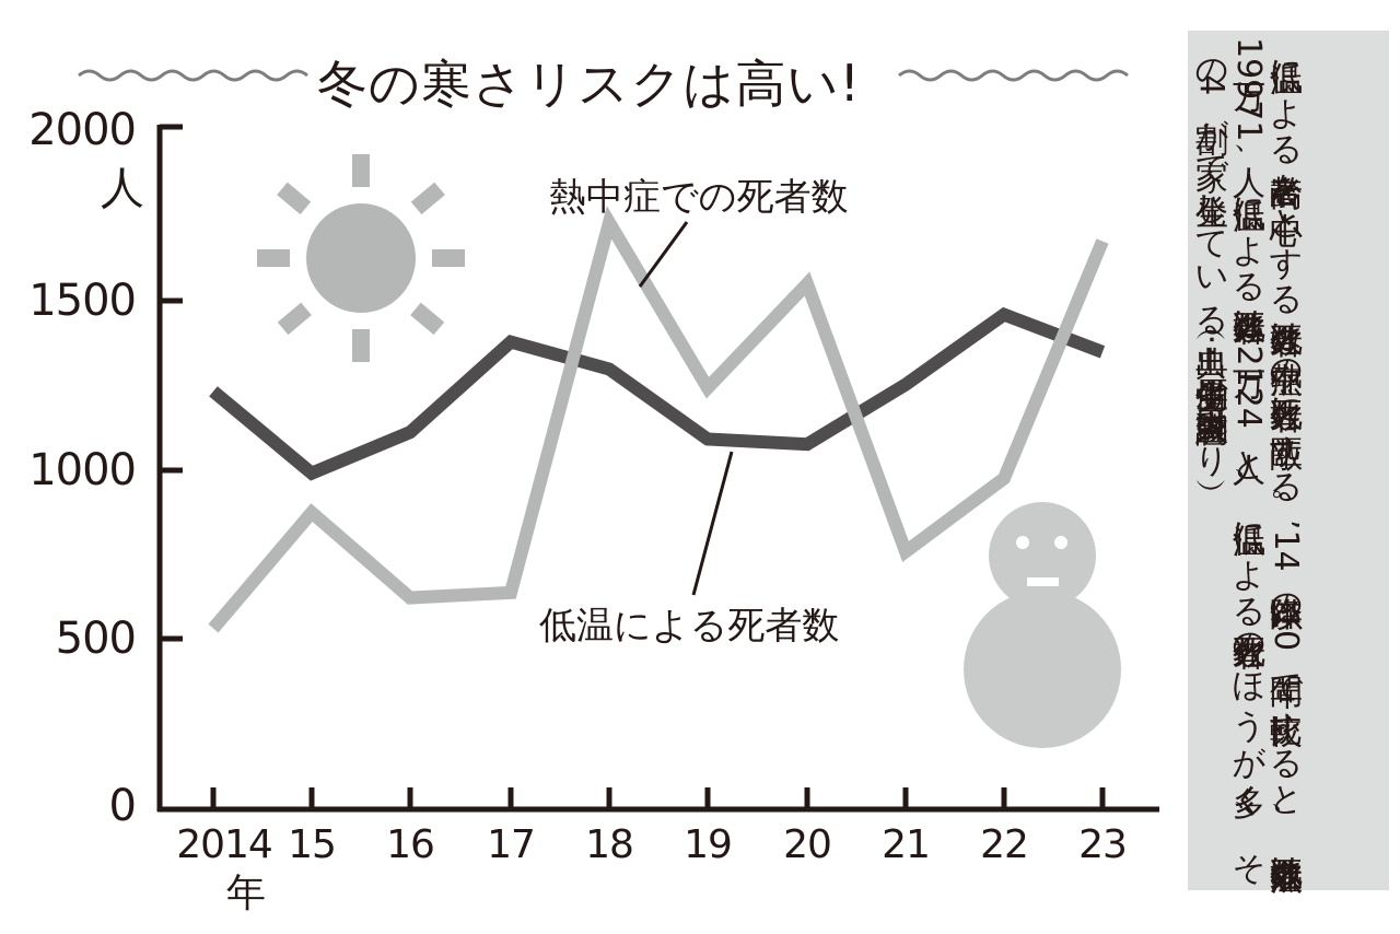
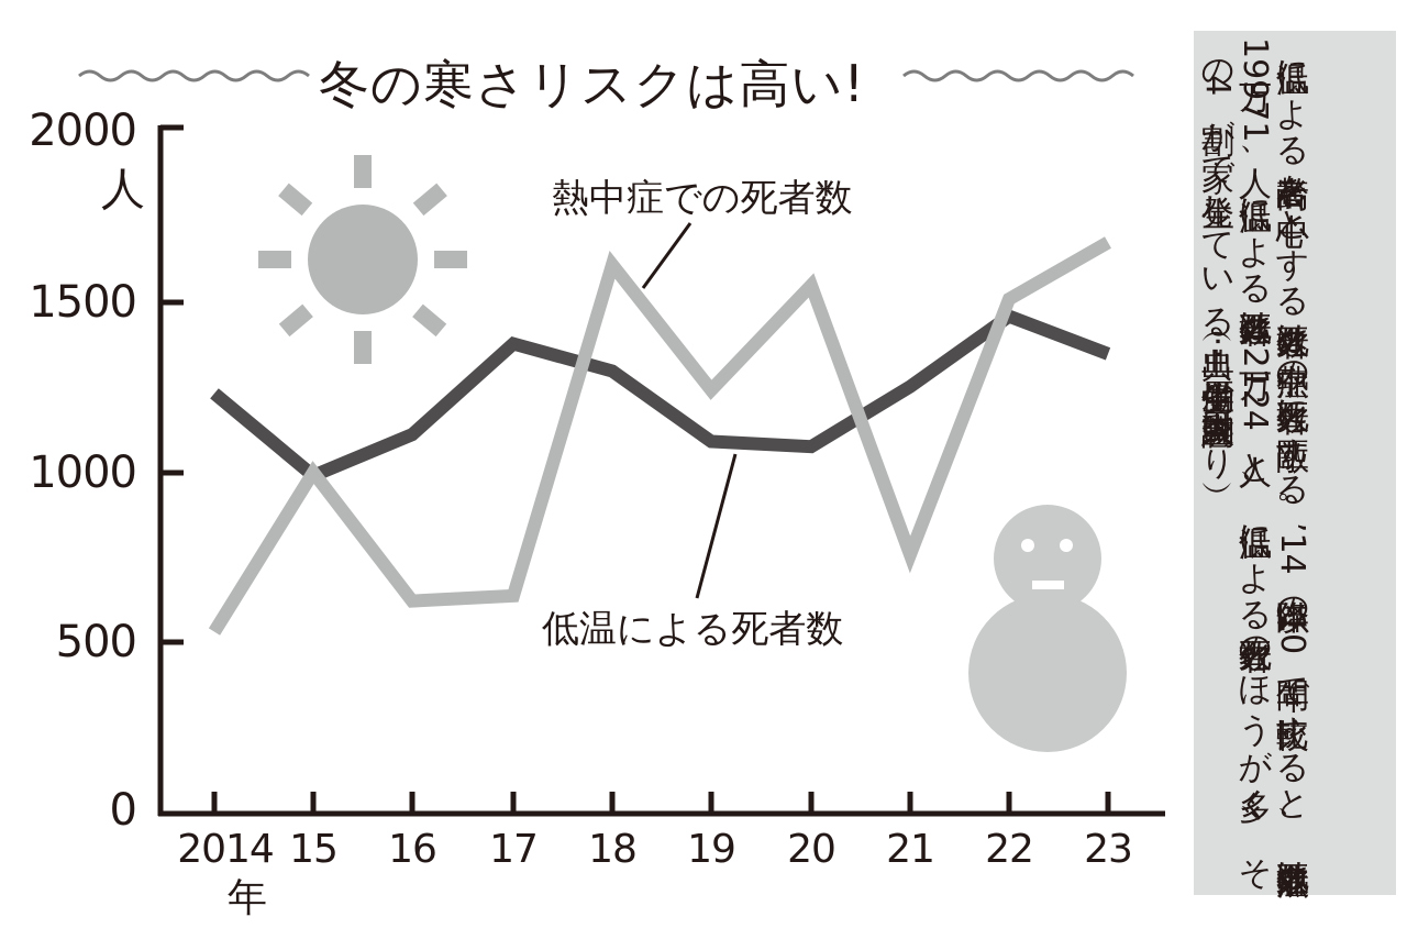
熱中症での死者数/15: 870 -> 1000
熱中症での死者数/18: 1720 -> 1600
熱中症での死者数/22: 970 -> 1500
